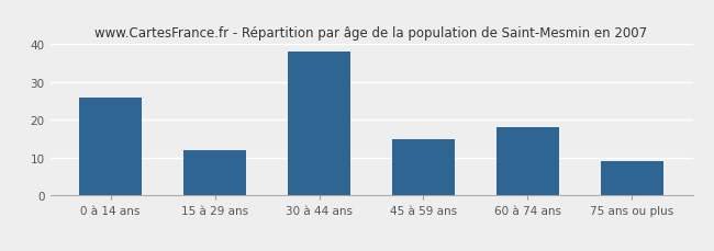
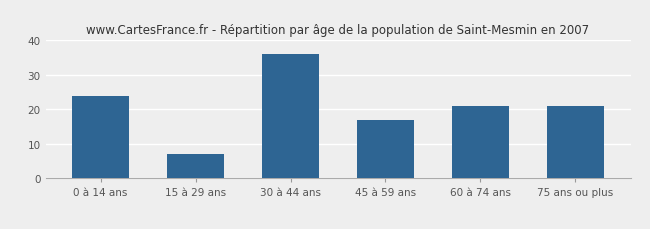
0 à 14 ans: 26 -> 24
15 à 29 ans: 12 -> 7
30 à 44 ans: 38 -> 36
45 à 59 ans: 15 -> 17
60 à 74 ans: 18 -> 21
75 ans ou plus: 9 -> 21
